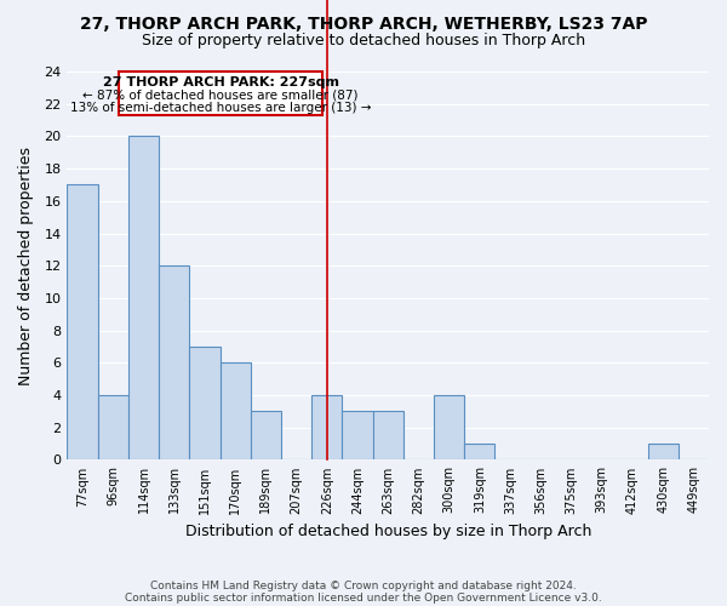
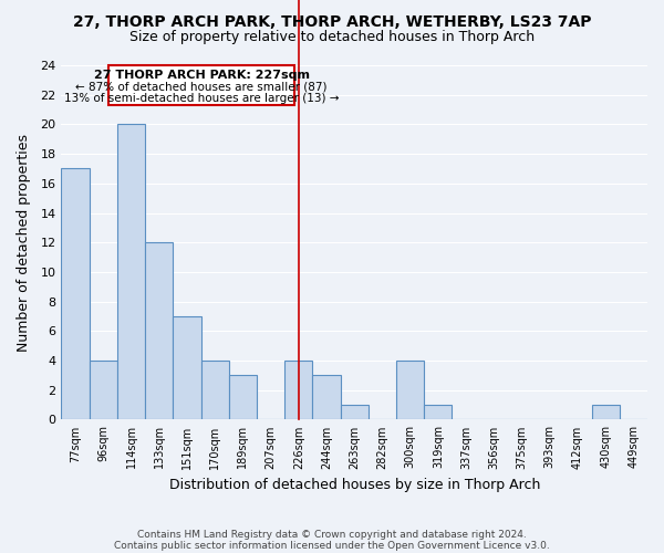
170sqm: 6 -> 4
263sqm: 3 -> 1
